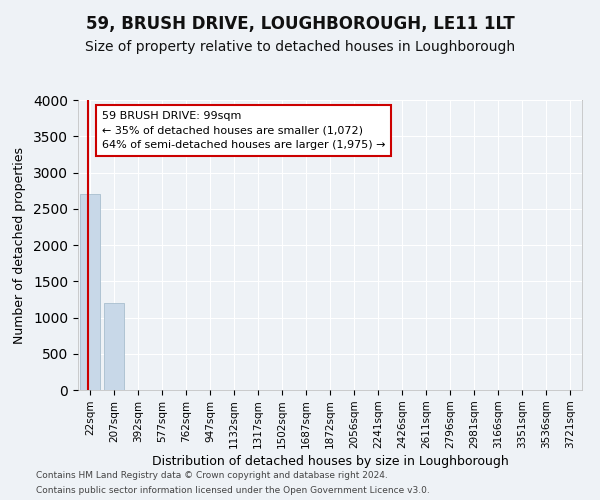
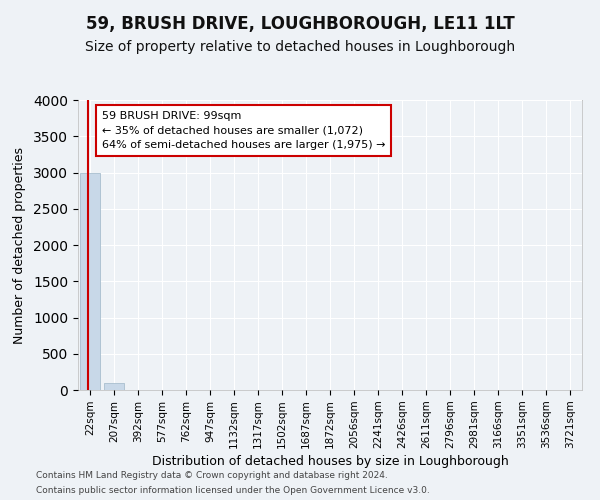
22sqm: 2700 -> 3000
207sqm: 1200 -> 100
